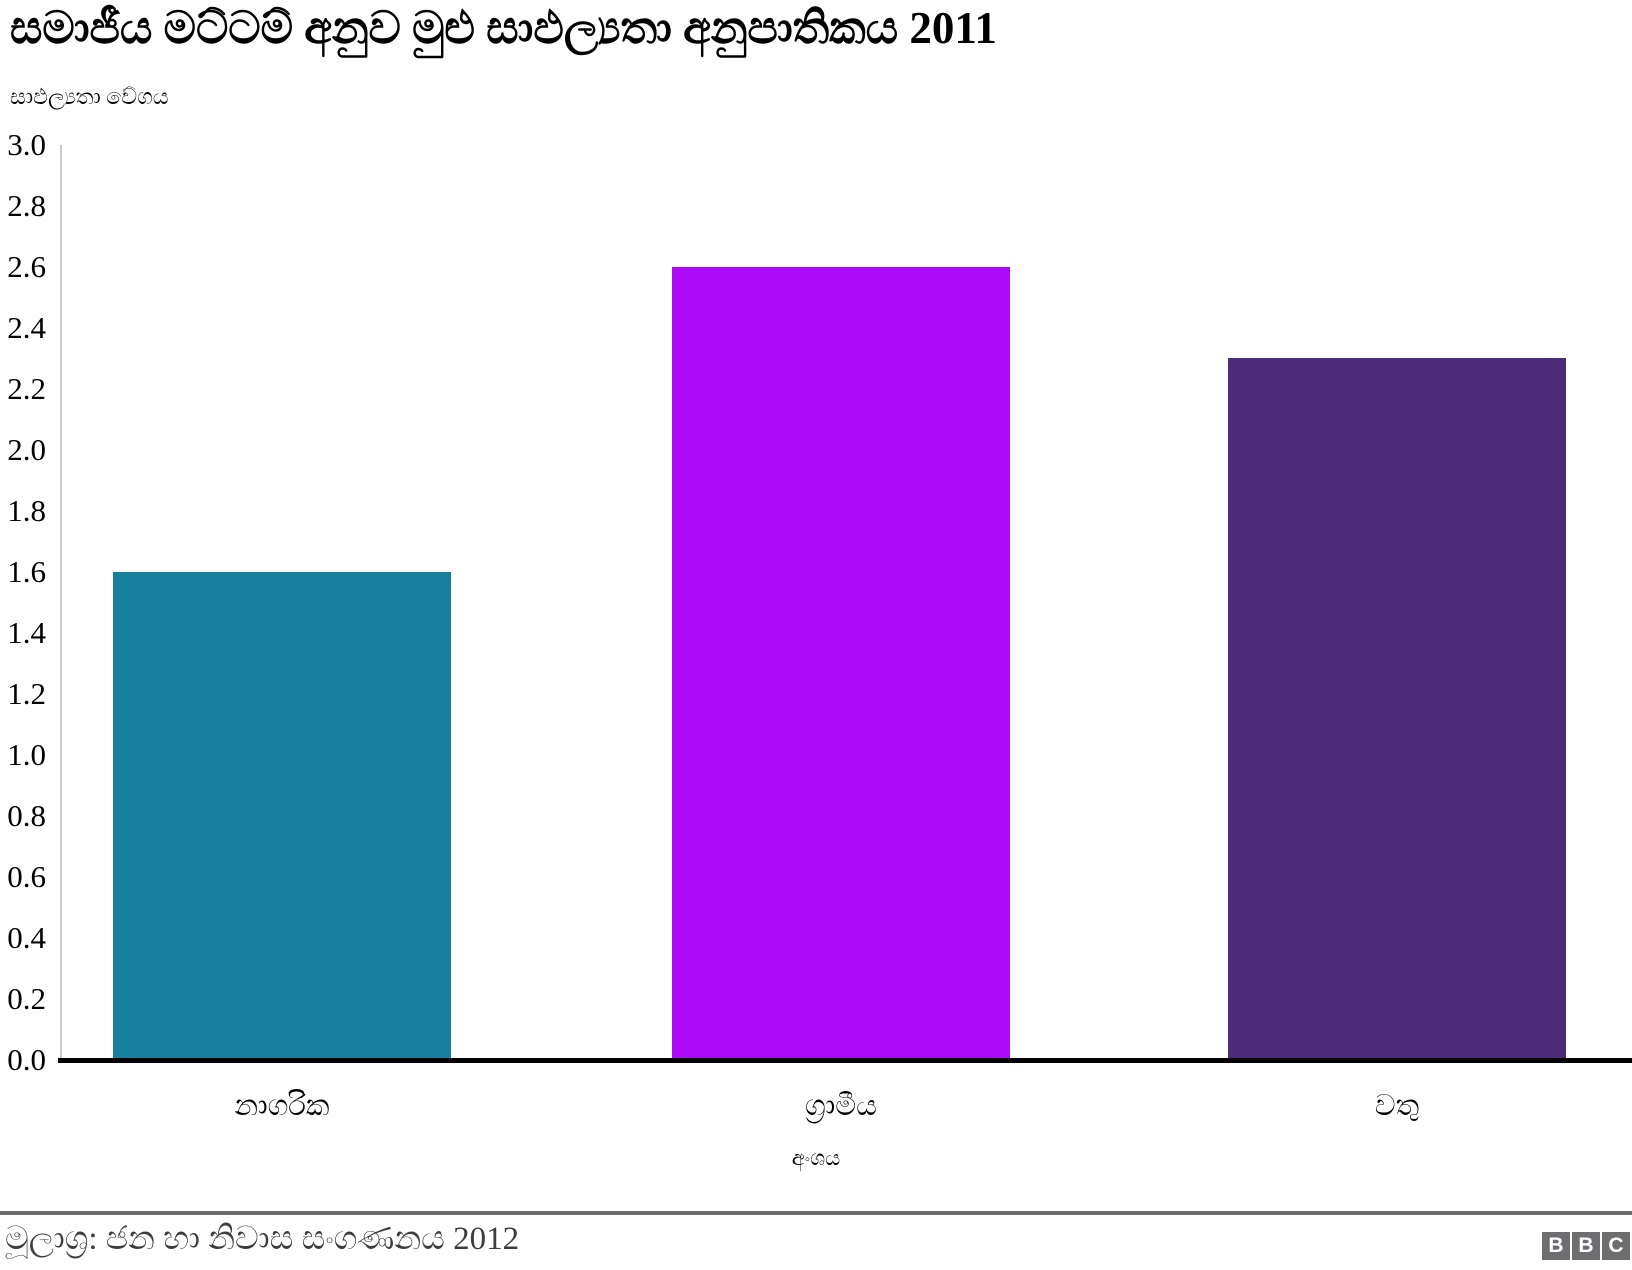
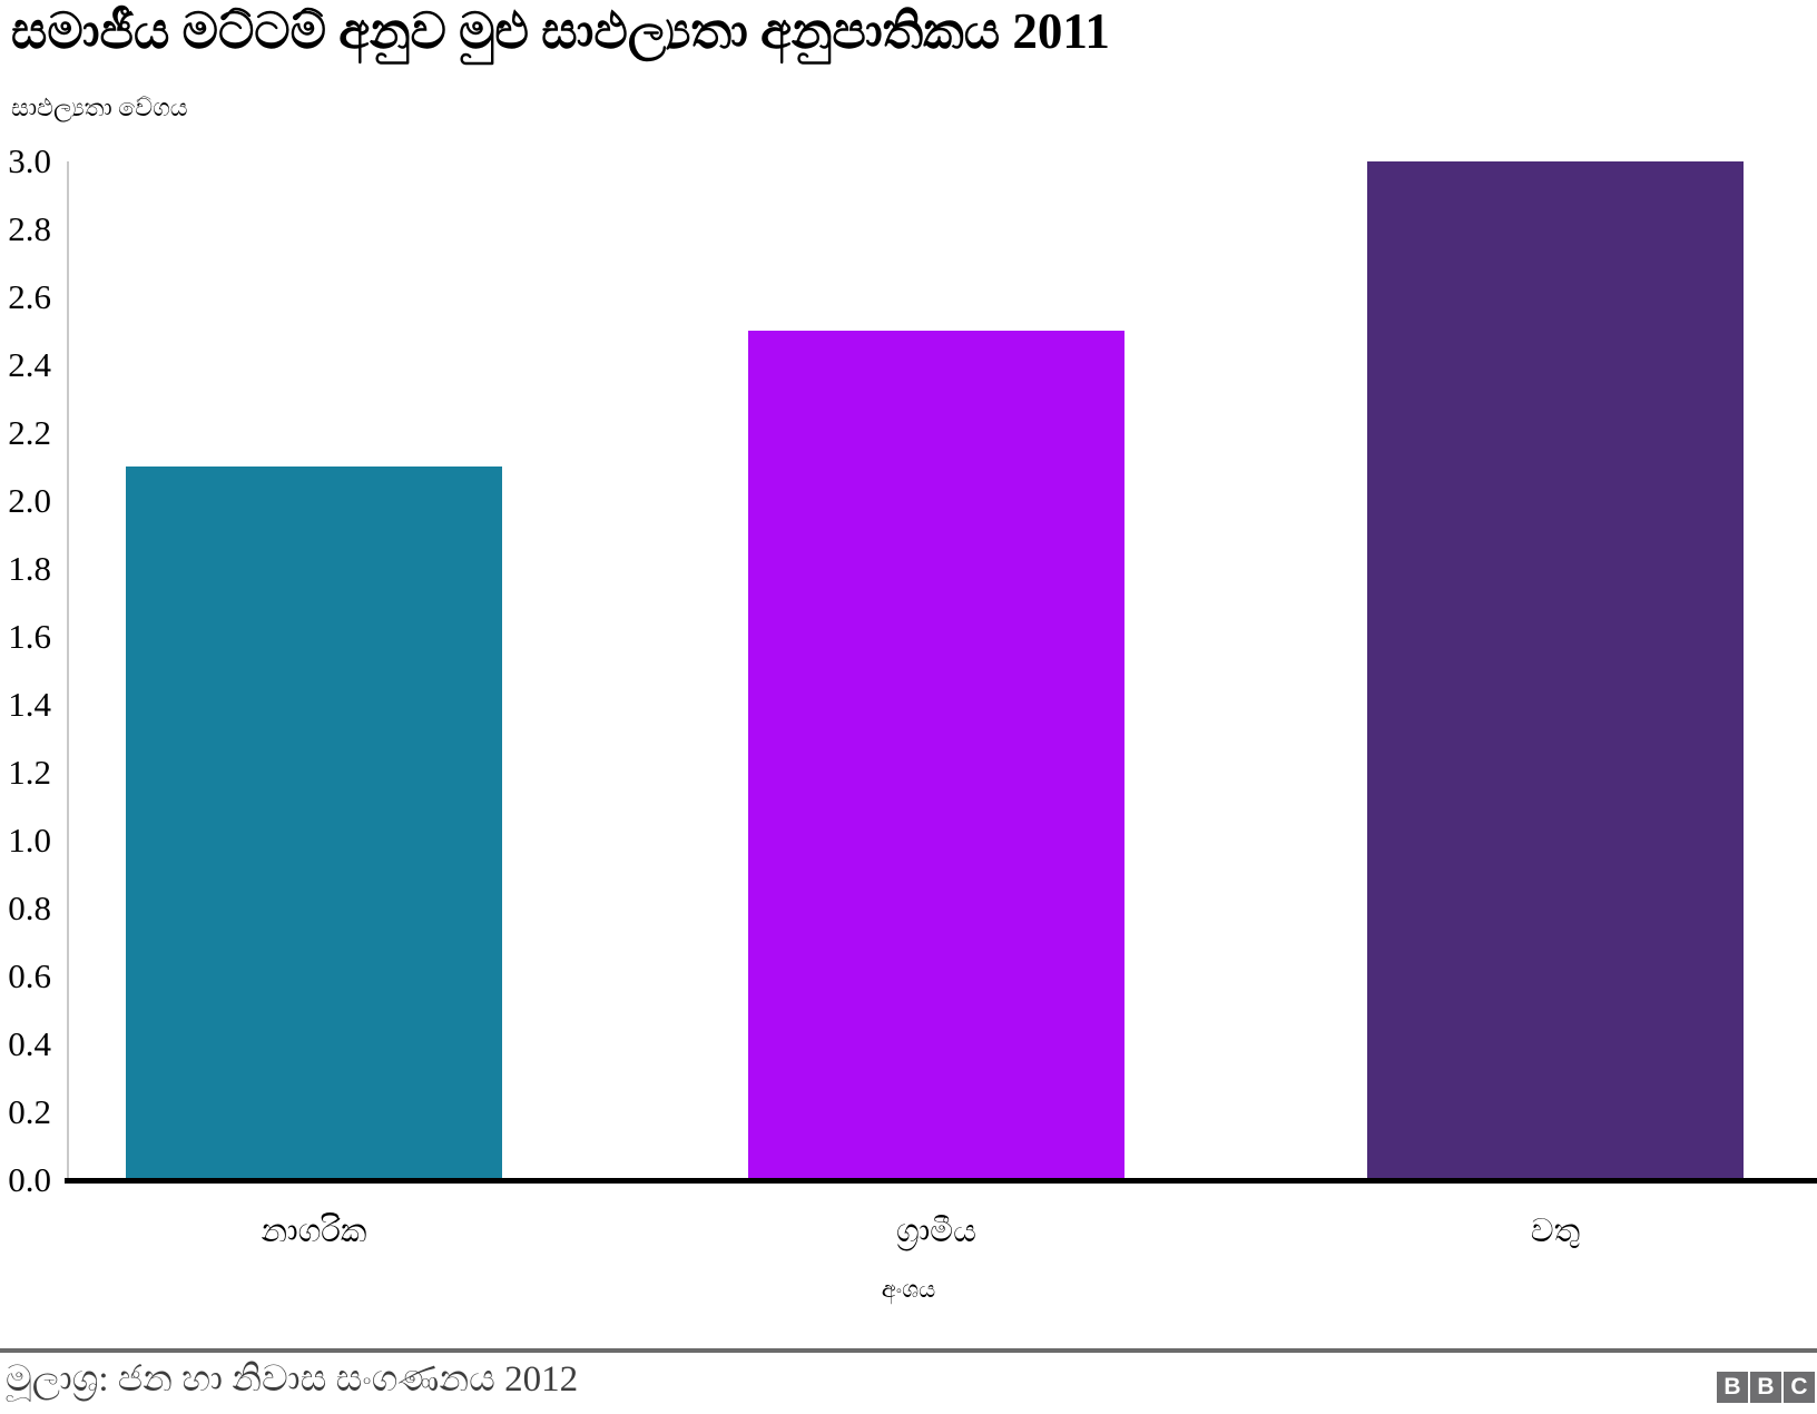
නාගරික: 1.6 -> 2.1
ග්‍රාමීය: 2.6 -> 2.5
වතු: 2.3 -> 3.0
